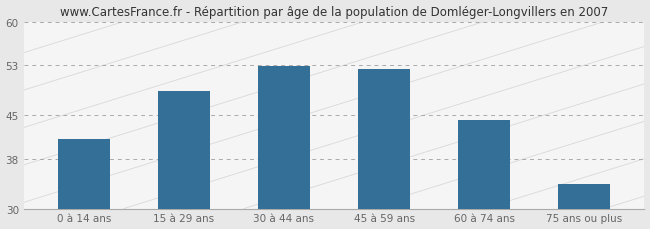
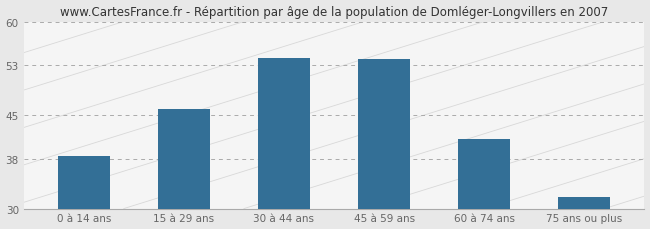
0 à 14 ans: 41.2 -> 38.5
15 à 29 ans: 48.8 -> 46.0
30 à 44 ans: 52.8 -> 54.2
45 à 59 ans: 52.4 -> 54.0
60 à 74 ans: 44.2 -> 41.2
75 ans ou plus: 34.0 -> 31.8
